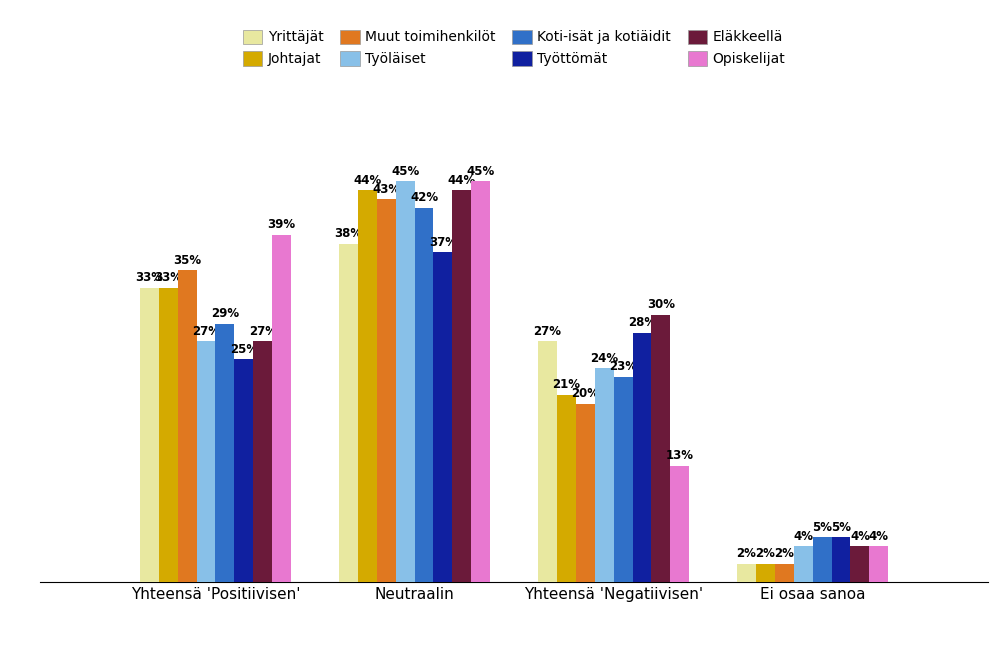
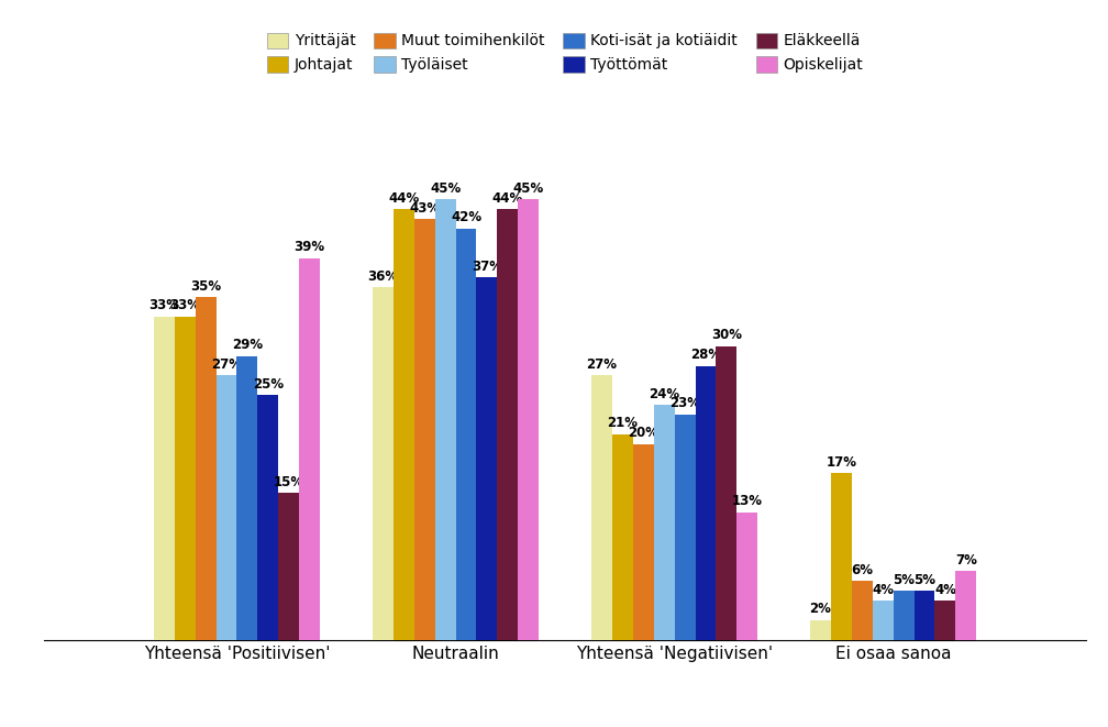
Eläkkeellä/Yhteensä 'Positiivisen': 27% -> 15%
Yrittäjät/Neutraalin: 38% -> 36%
Johtajat/Ei osaa sanoa: 2% -> 17%
Muut toimihenkilöt/Ei osaa sanoa: 2% -> 6%
Opiskelijat/Ei osaa sanoa: 4% -> 7%
